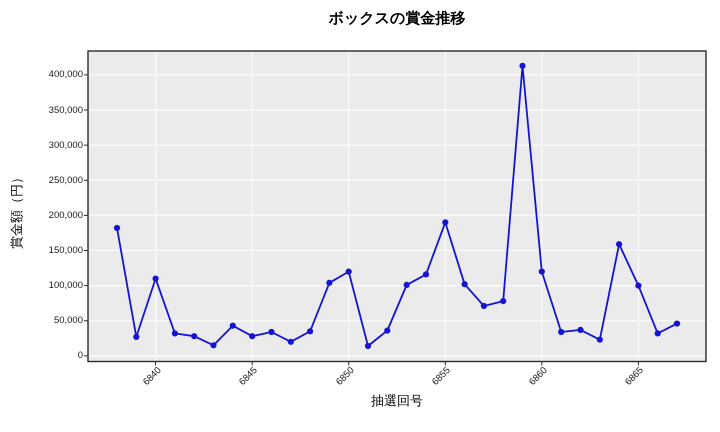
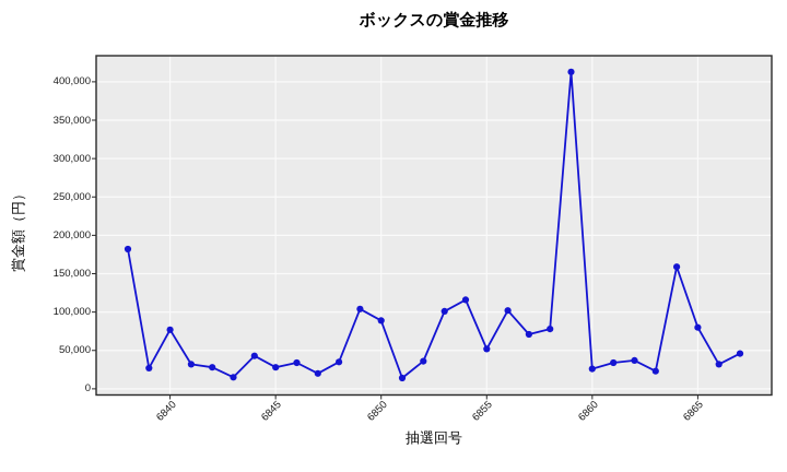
6840: 110000 -> 80000
6850: 120000 -> 90000
6855: 190000 -> 50000
6860: 120000 -> 30000
6865: 100000 -> 80000
